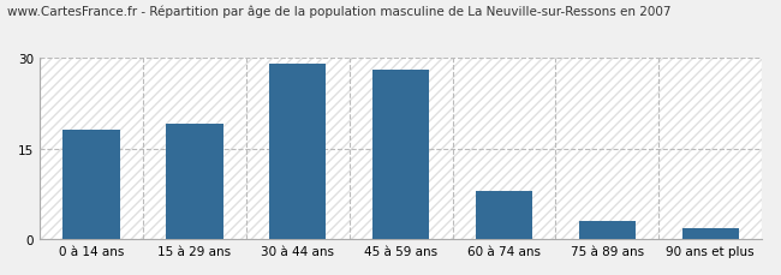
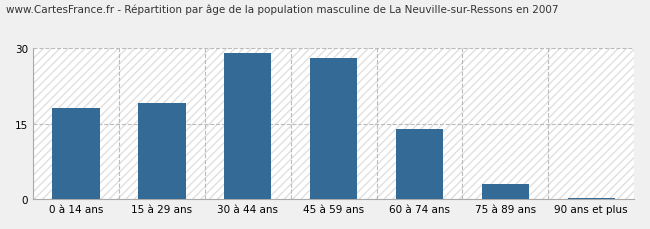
60 à 74 ans: 8.0 -> 14.0
90 ans et plus: 1.8 -> 0.3
